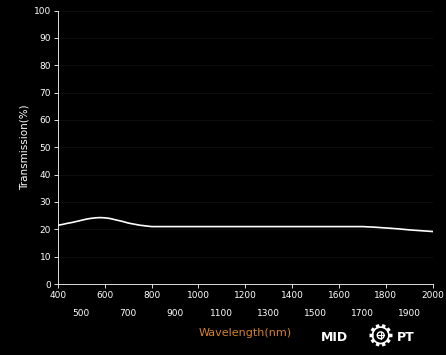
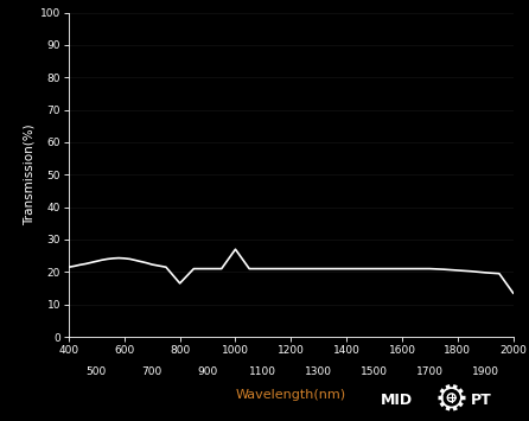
800: 21.0 -> 16.5
1000: 21.0 -> 27.0
2000: 19.2 -> 13.5
